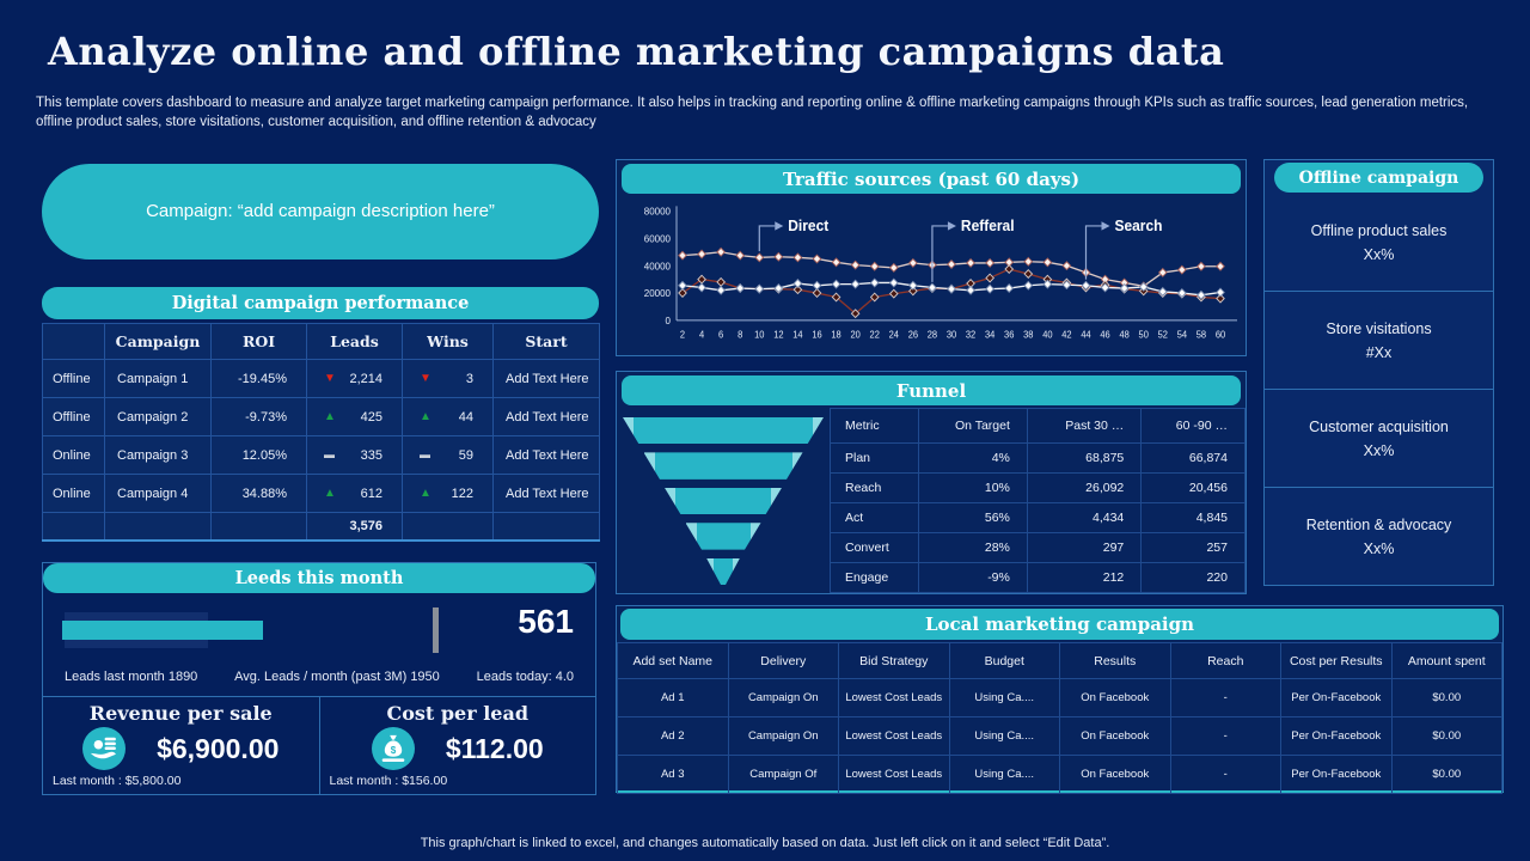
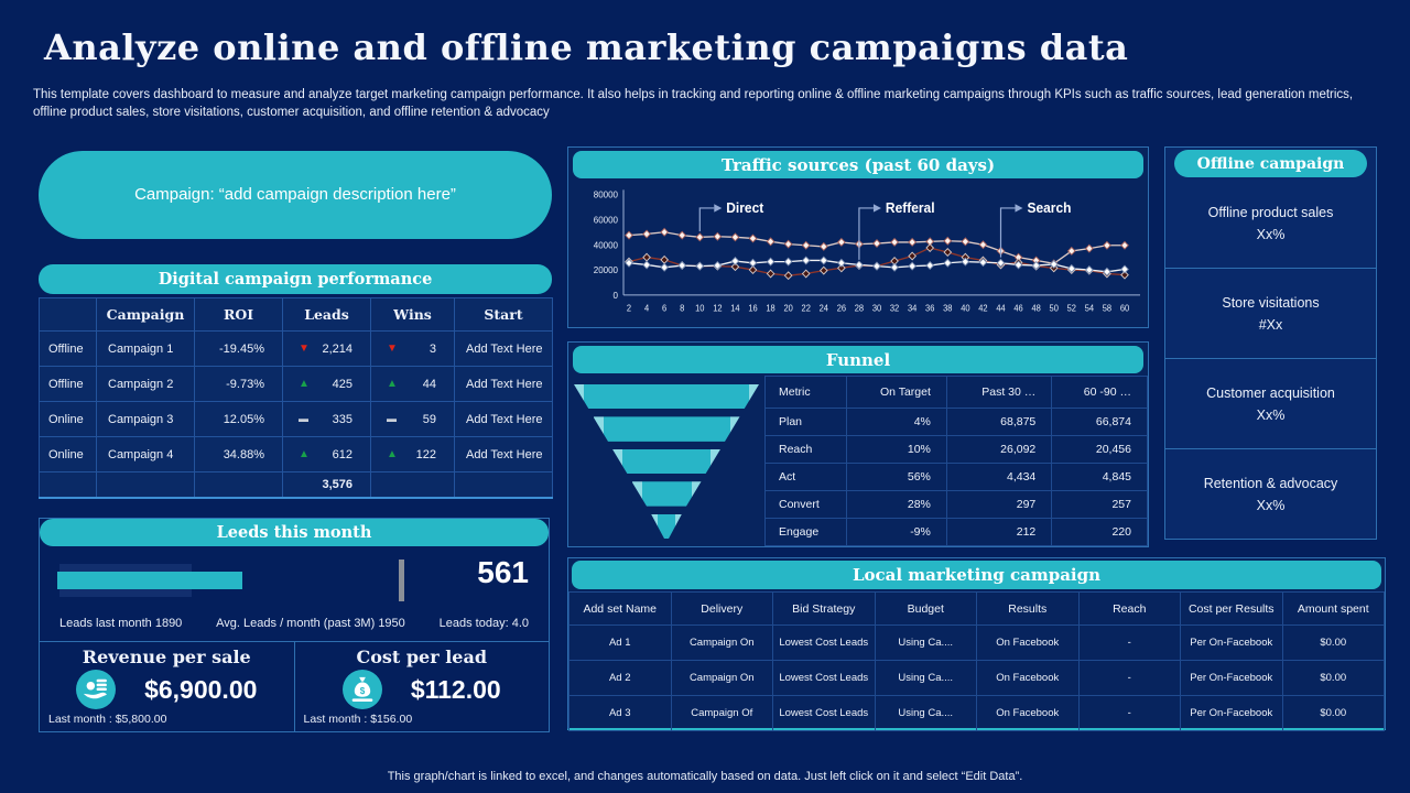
Refferal/2: 20000 -> 26000
Refferal/20: 5000 -> 16000
